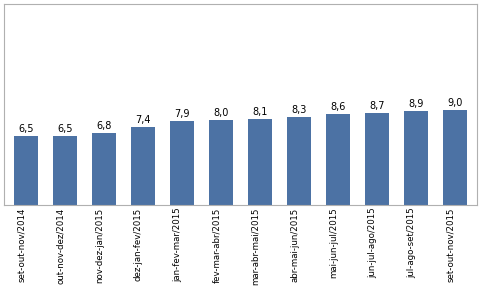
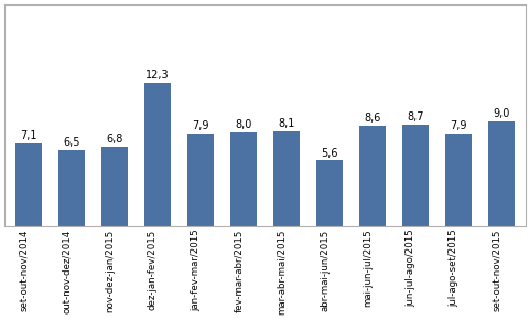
set-out-nov/2014: 6,5 -> 7,1
dez-jan-fev/2015: 7,4 -> 12,3
abr-mai-jun/2015: 8,3 -> 5,6
jul-ago-set/2015: 8,9 -> 7,9
